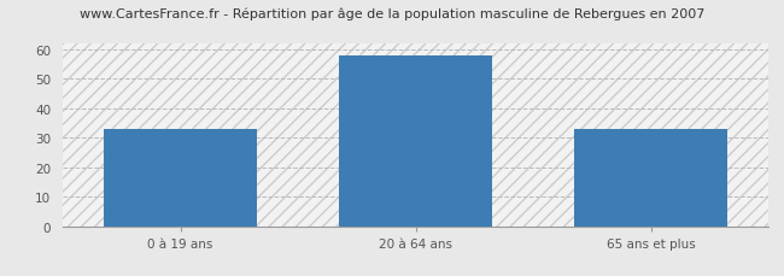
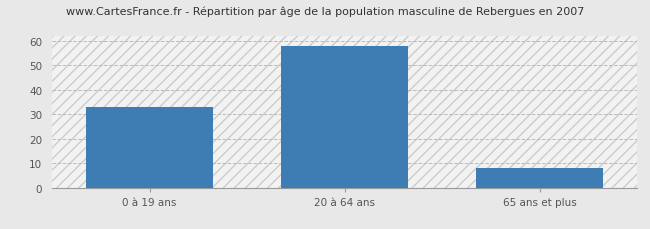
65 ans et plus: 33 -> 8
